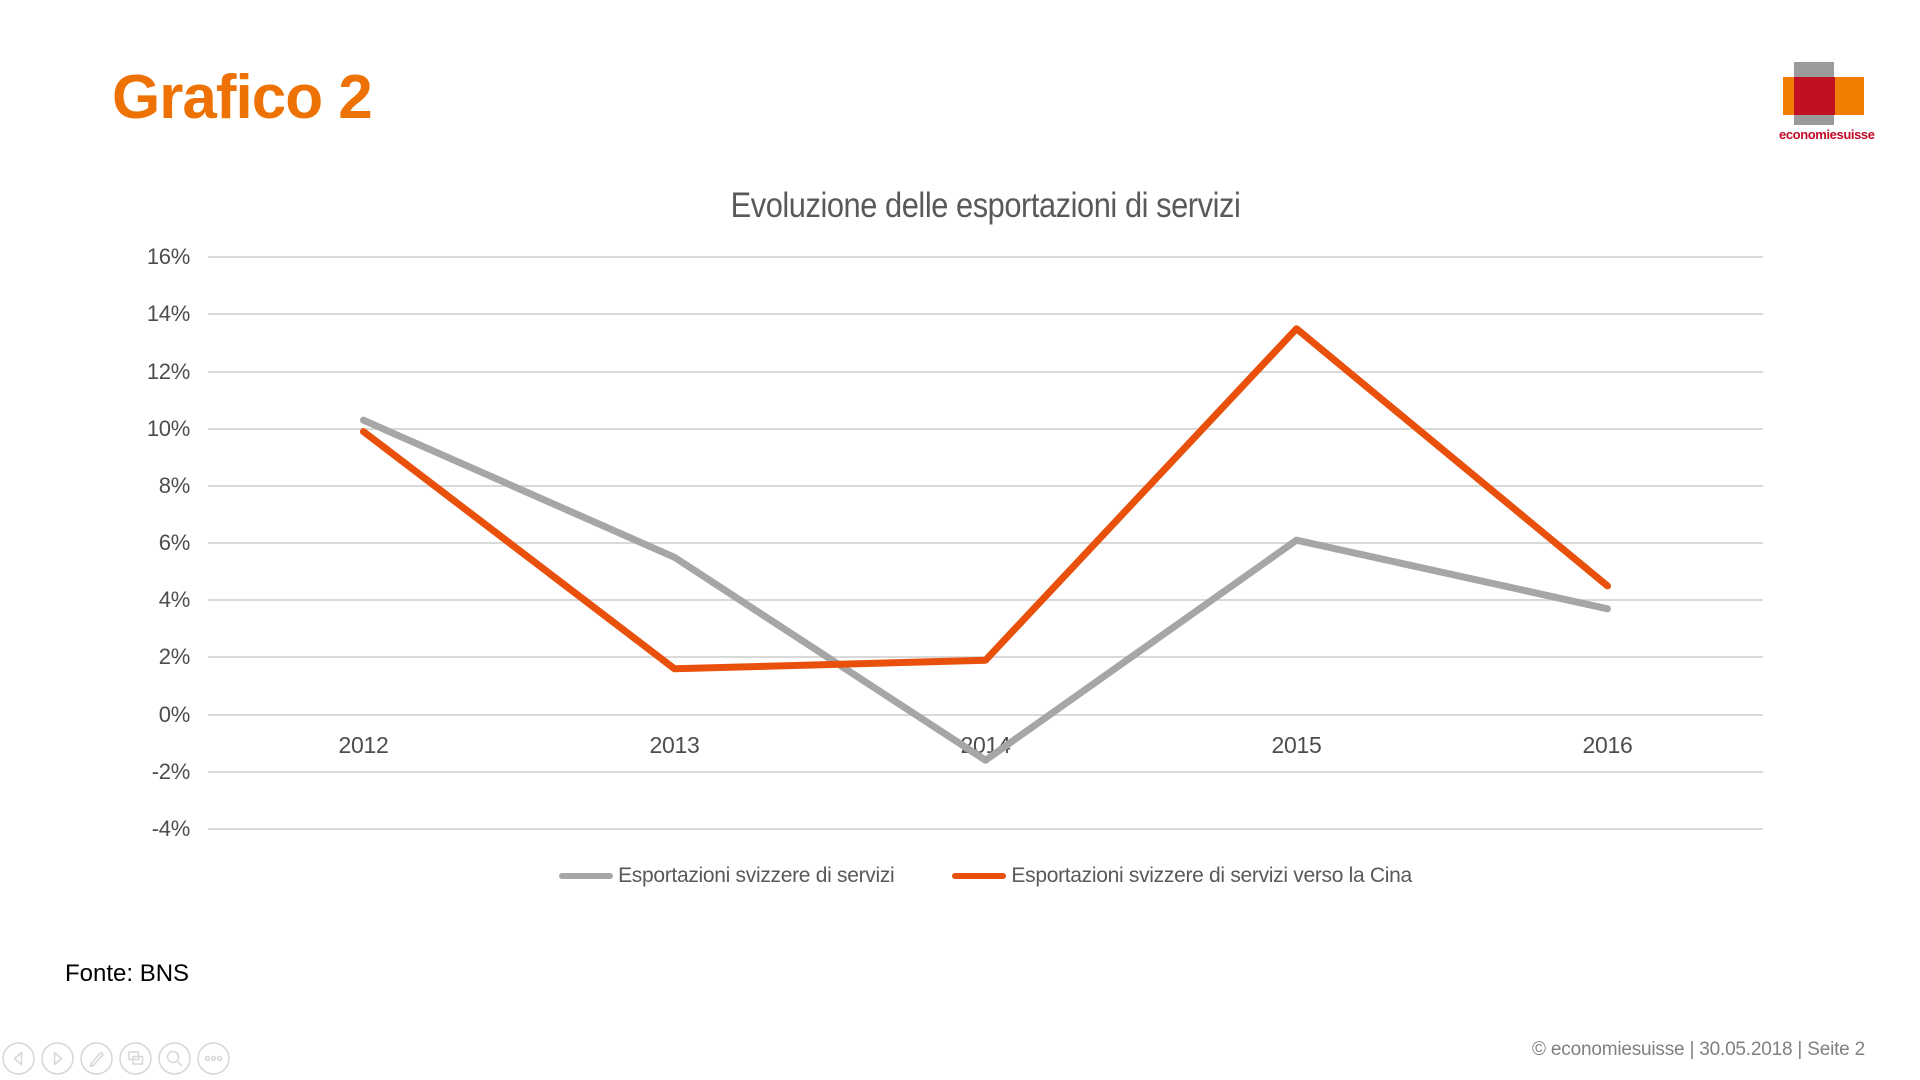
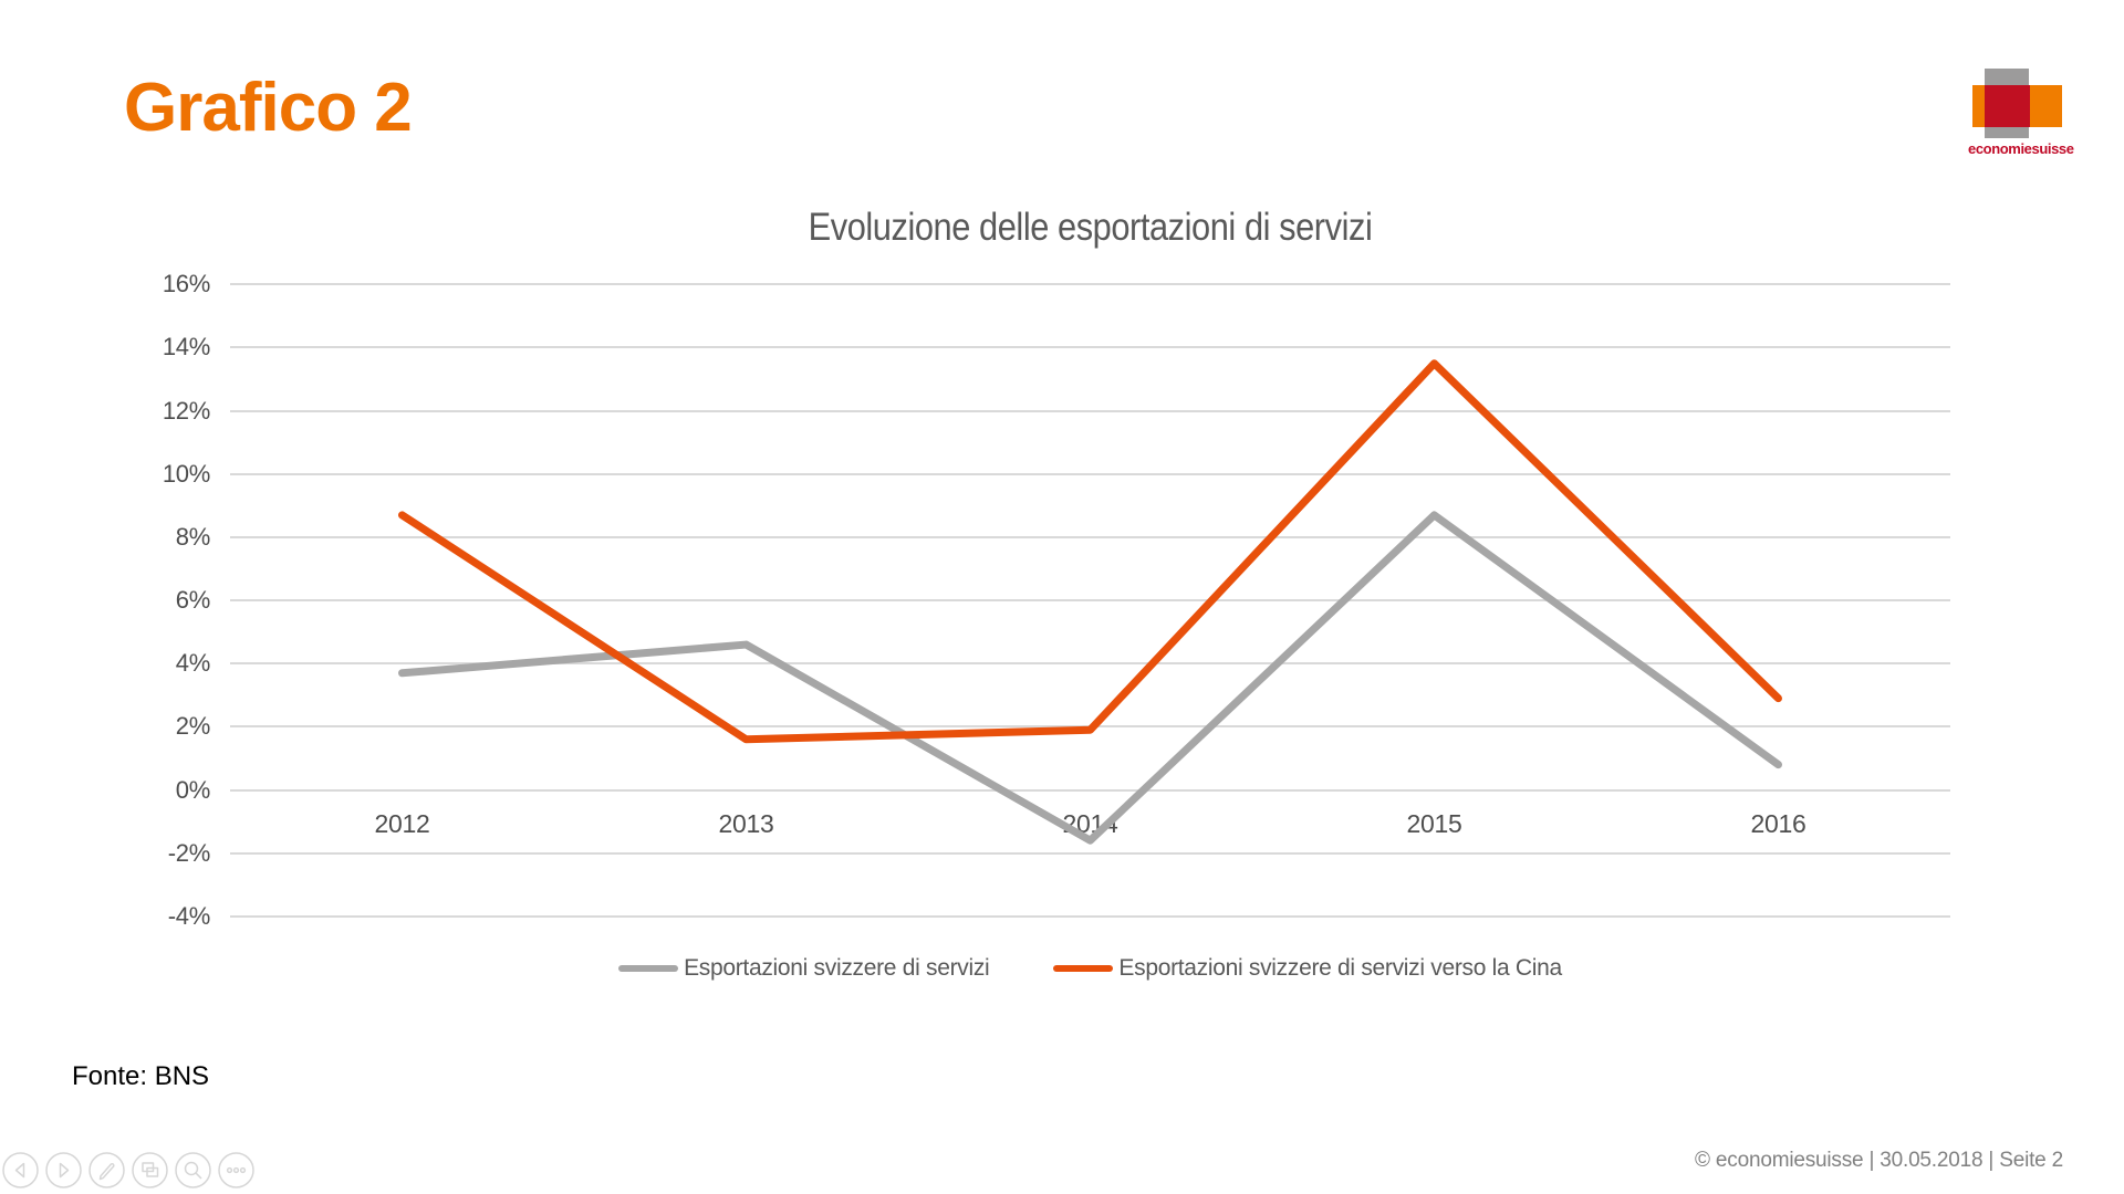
Esportazioni svizzere di servizi/2012: 10.3% -> 3.7%
Esportazioni svizzere di servizi verso la Cina/2012: 9.9% -> 8.7%
Esportazioni svizzere di servizi/2013: 5.5% -> 4.6%
Esportazioni svizzere di servizi/2015: 6.1% -> 8.7%
Esportazioni svizzere di servizi/2016: 3.7% -> 0.8%
Esportazioni svizzere di servizi verso la Cina/2016: 4.5% -> 2.9%
